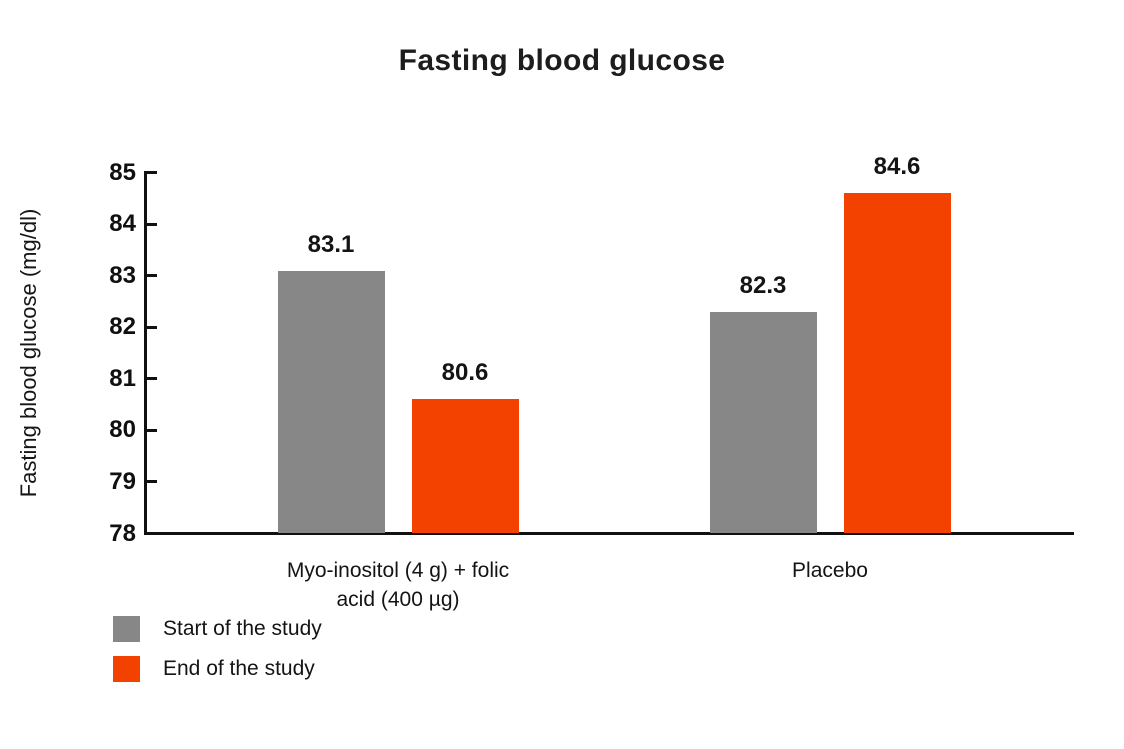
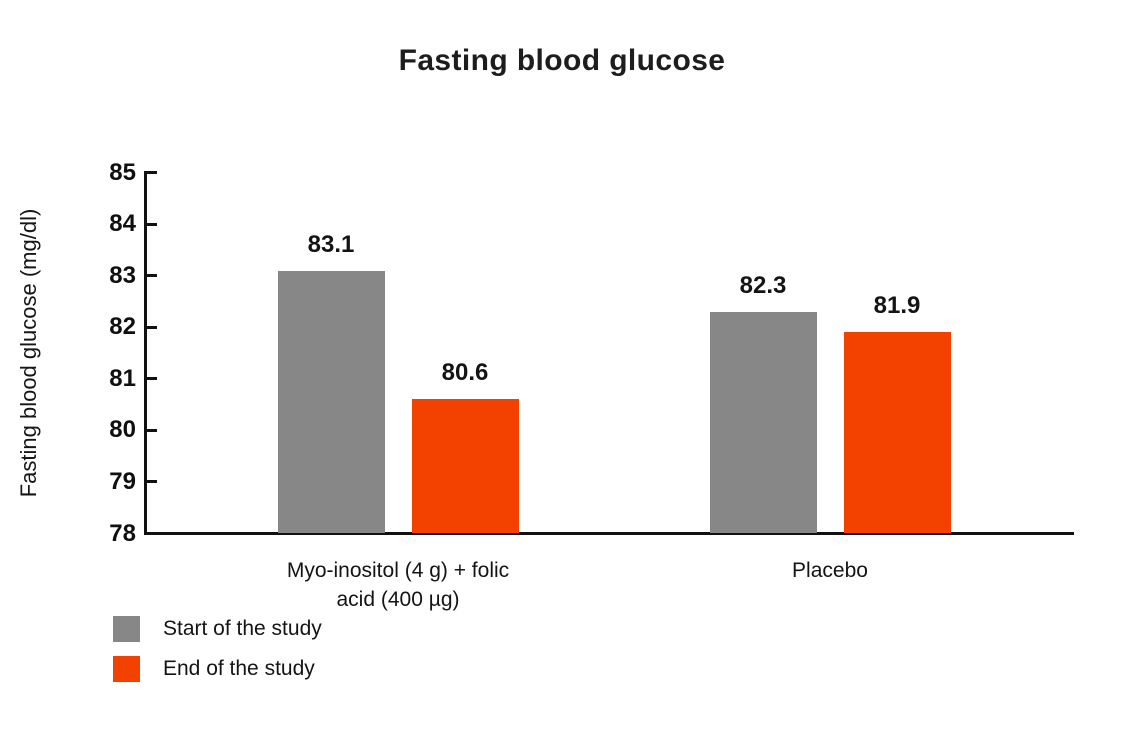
End of the study/Placebo: 84.6 -> 81.9
